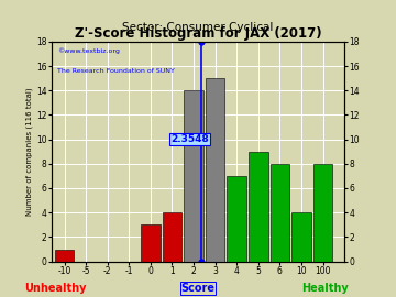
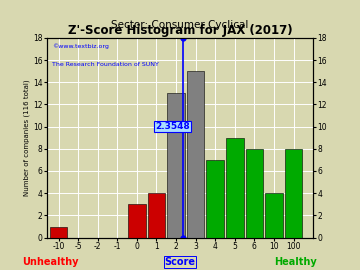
2: 14 -> 13
